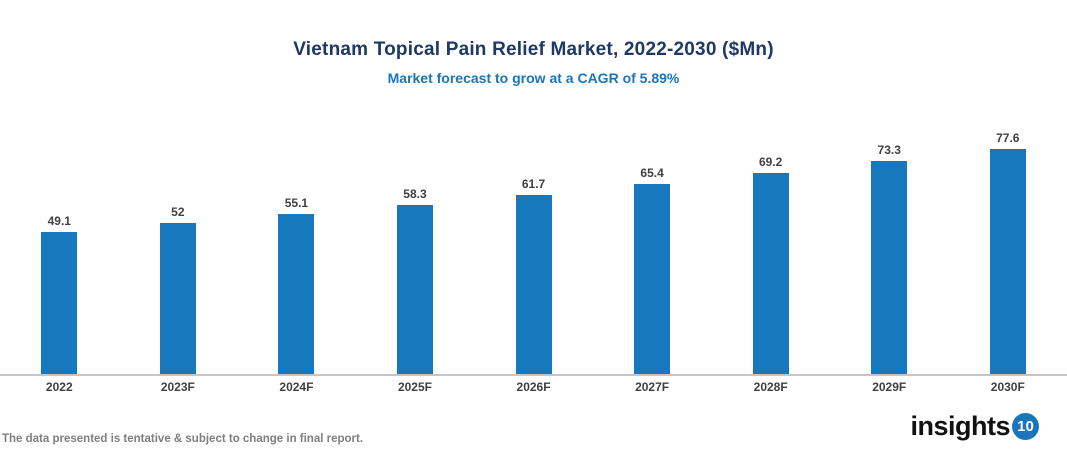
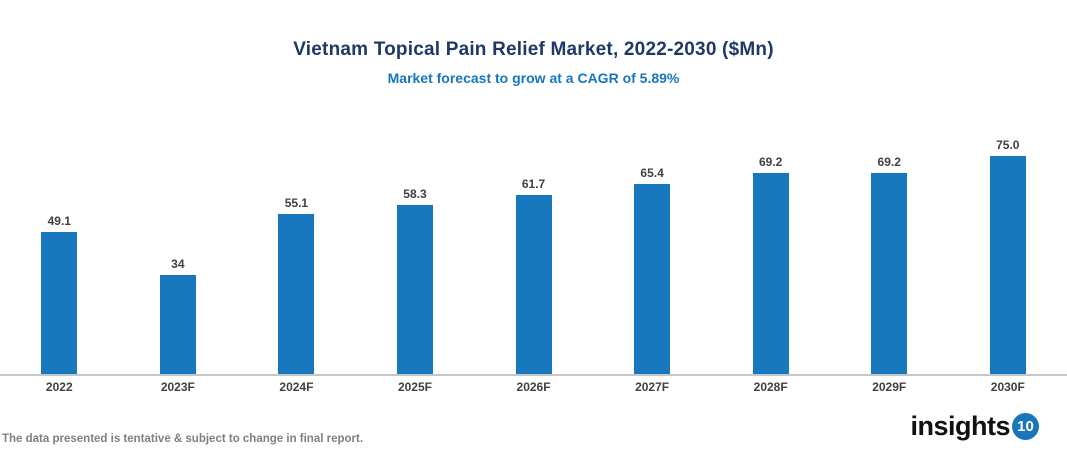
2023F: 52 -> 34
2029F: 73.3 -> 69.2
2030F: 77.6 -> 75.0
